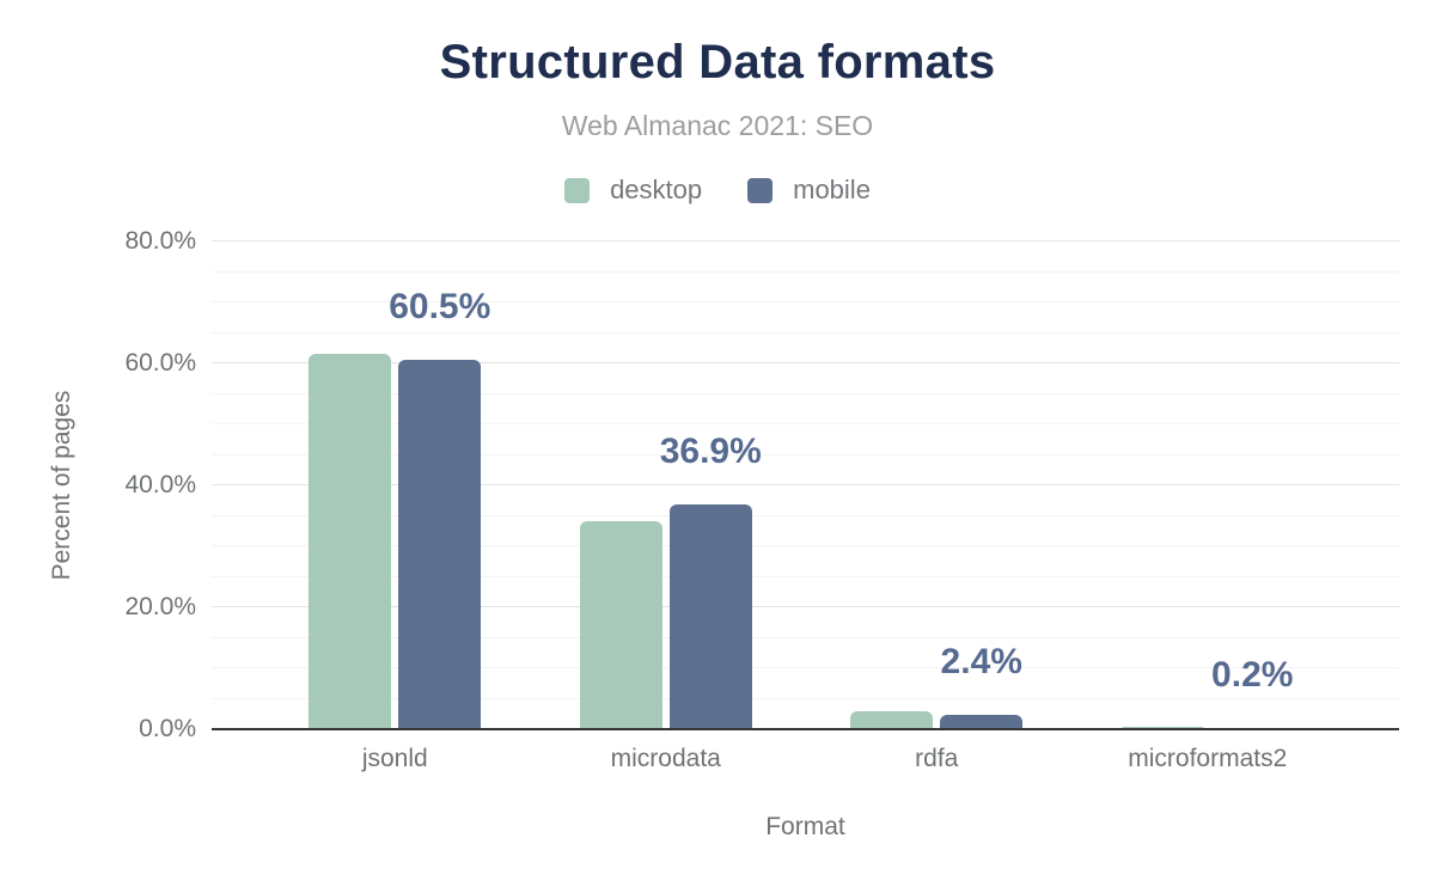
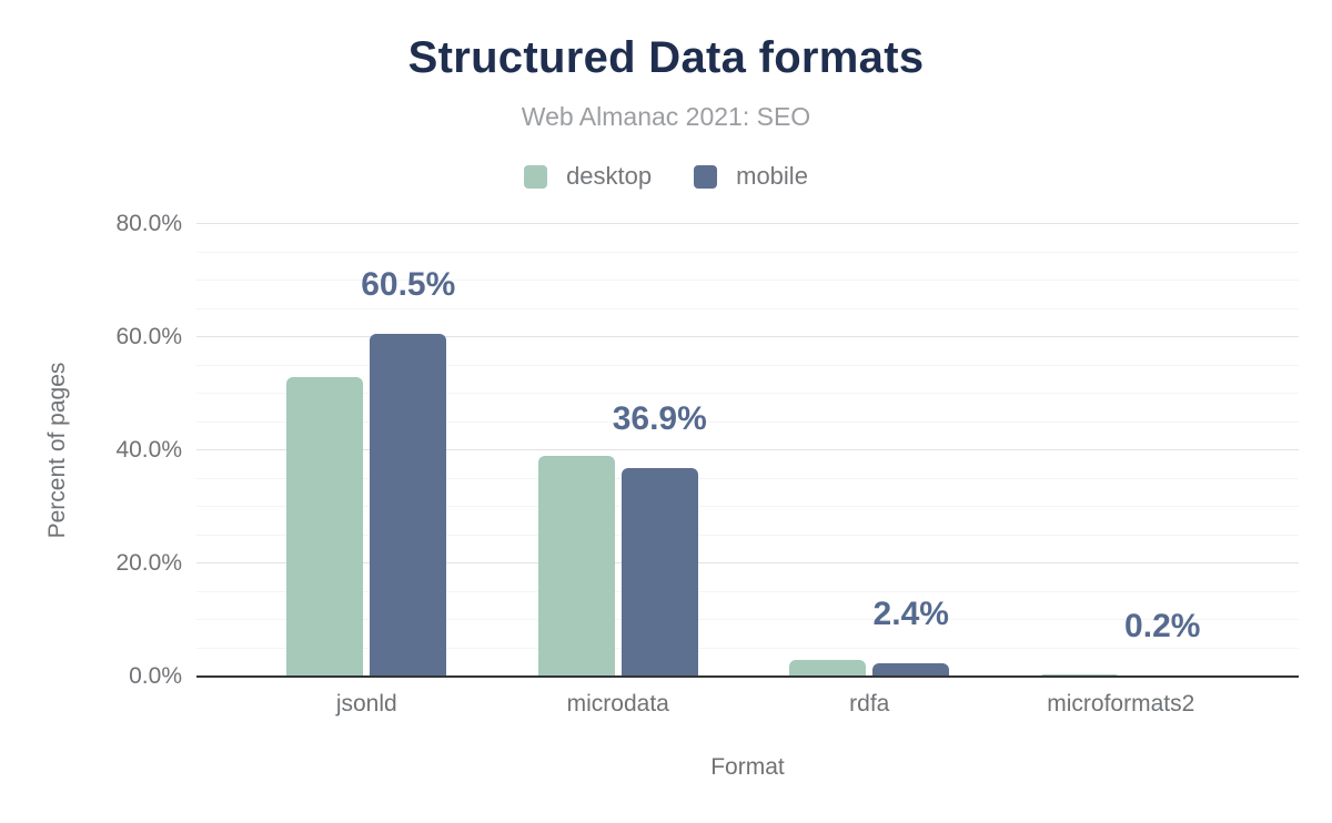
desktop/jsonld: 62% -> 53%
desktop/microdata: 34% -> 39%
